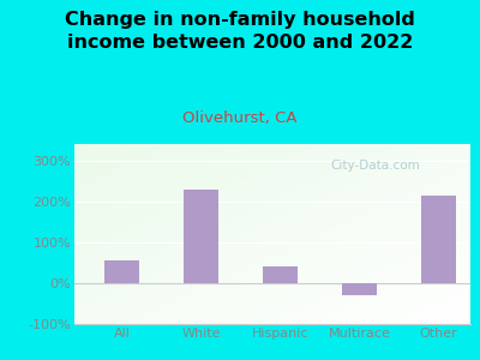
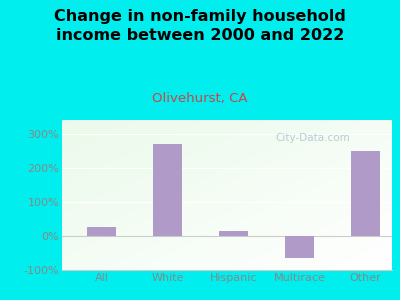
All: 55% -> 25%
White: 230% -> 270%
Hispanic: 40% -> 15%
Multirace: -30% -> -65%
Other: 215% -> 250%
